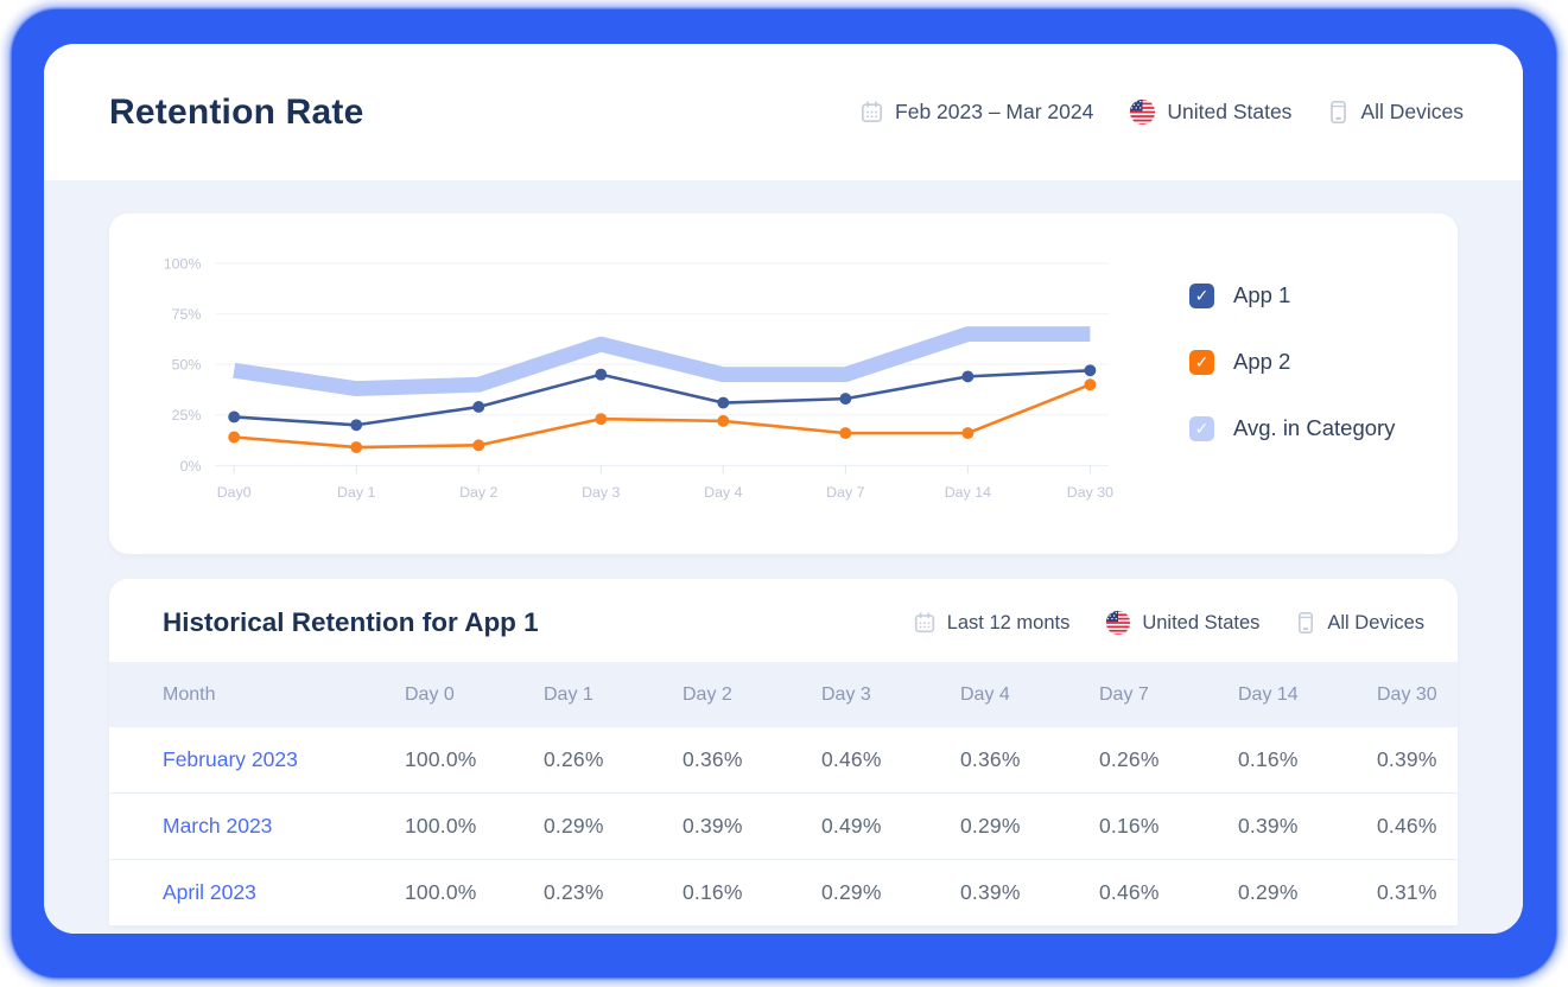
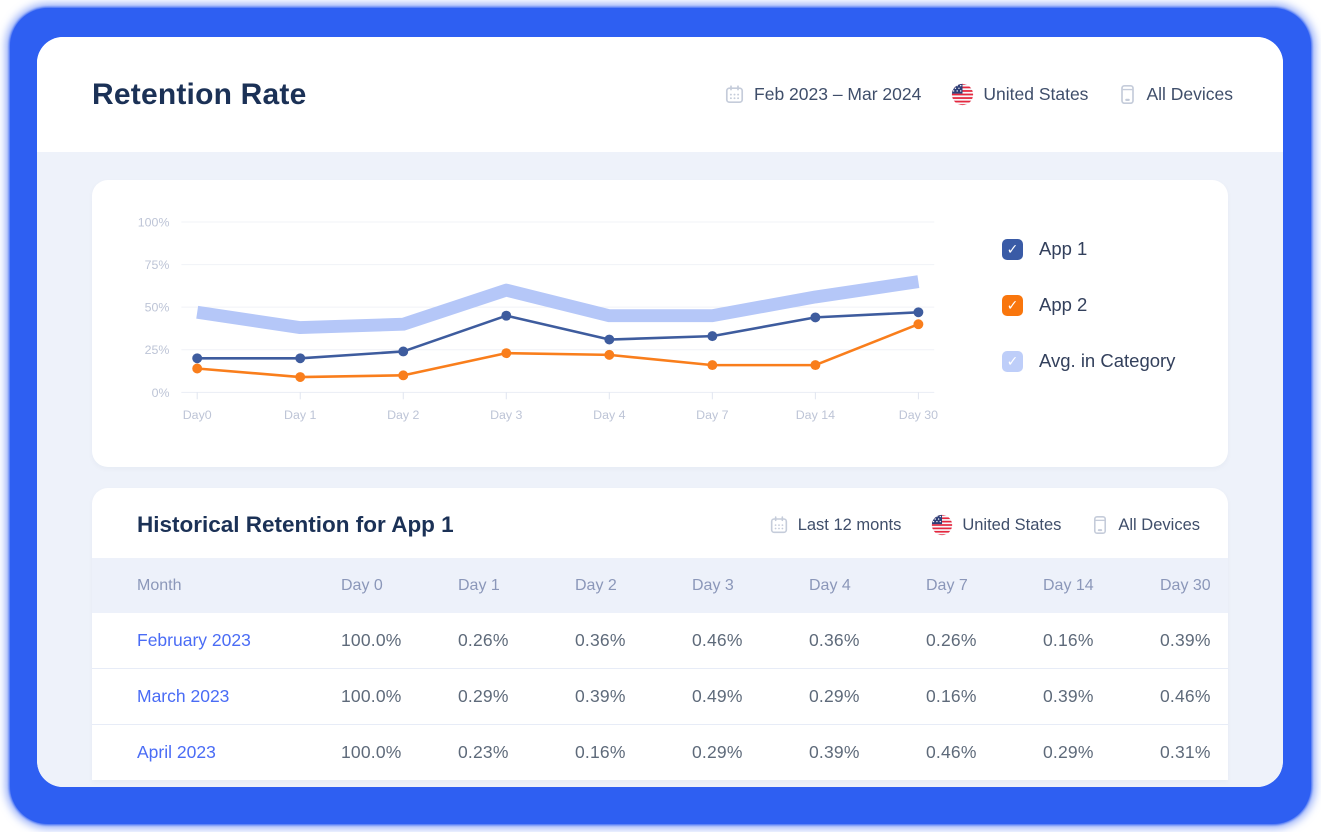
App 1/Day0: 24% -> 20%
App 1/Day 2: 29% -> 24%
Avg. in Category/Day 14: 65% -> 56%
